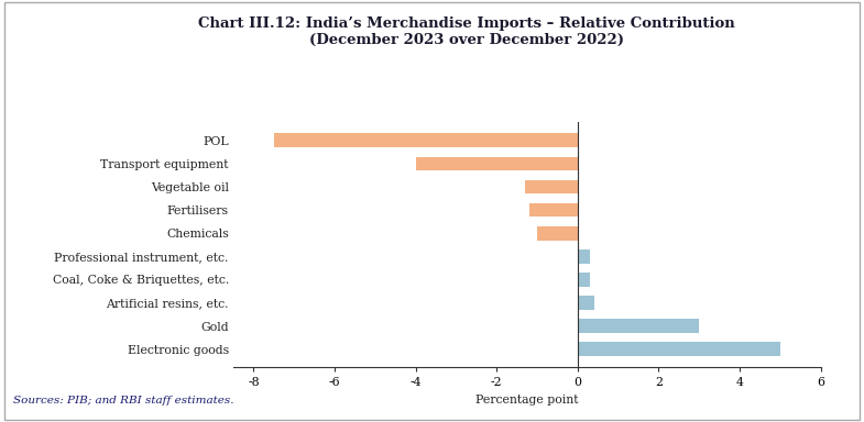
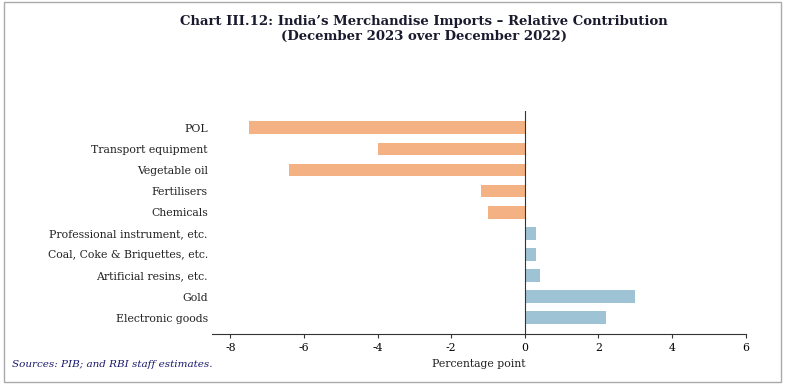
Vegetable oil: -1.3 -> -6.4
Electronic goods: 5.0 -> 2.2
